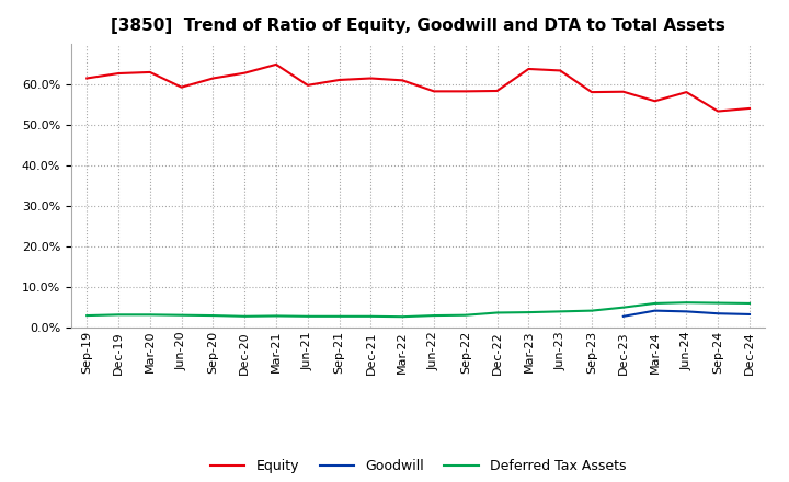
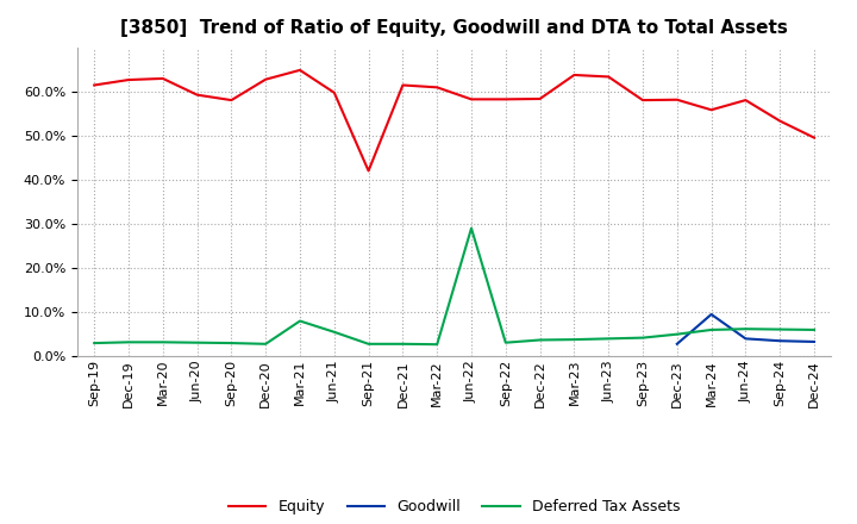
Equity/Sep-20: 61.4% -> 58.0%
Deferred Tax Assets/Mar-21: 2.9% -> 8.0%
Deferred Tax Assets/Jun-21: 2.8% -> 5.5%
Equity/Sep-21: 61.0% -> 42.0%
Deferred Tax Assets/Jun-22: 3.0% -> 29.0%
Goodwill/Mar-24: 4.2% -> 9.5%
Equity/Dec-24: 54.0% -> 49.5%
